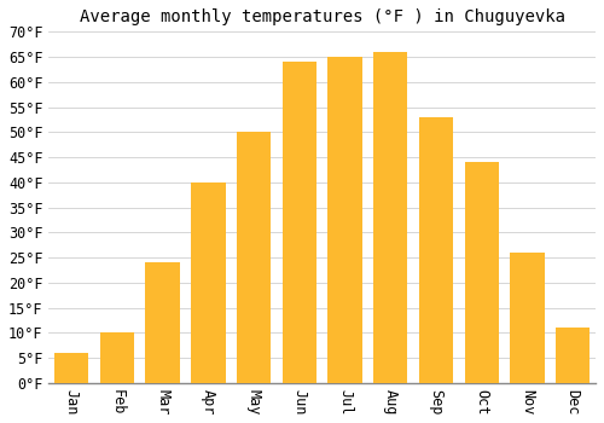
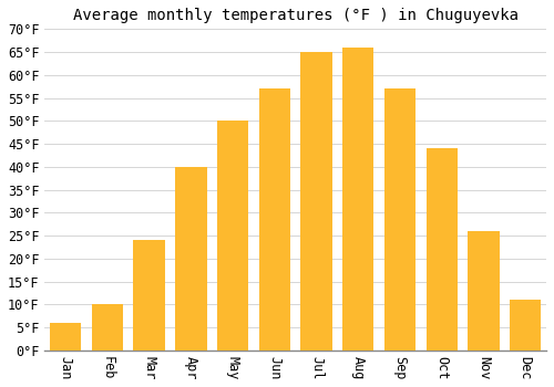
Jun: 64°F -> 57°F
Sep: 53°F -> 57°F
